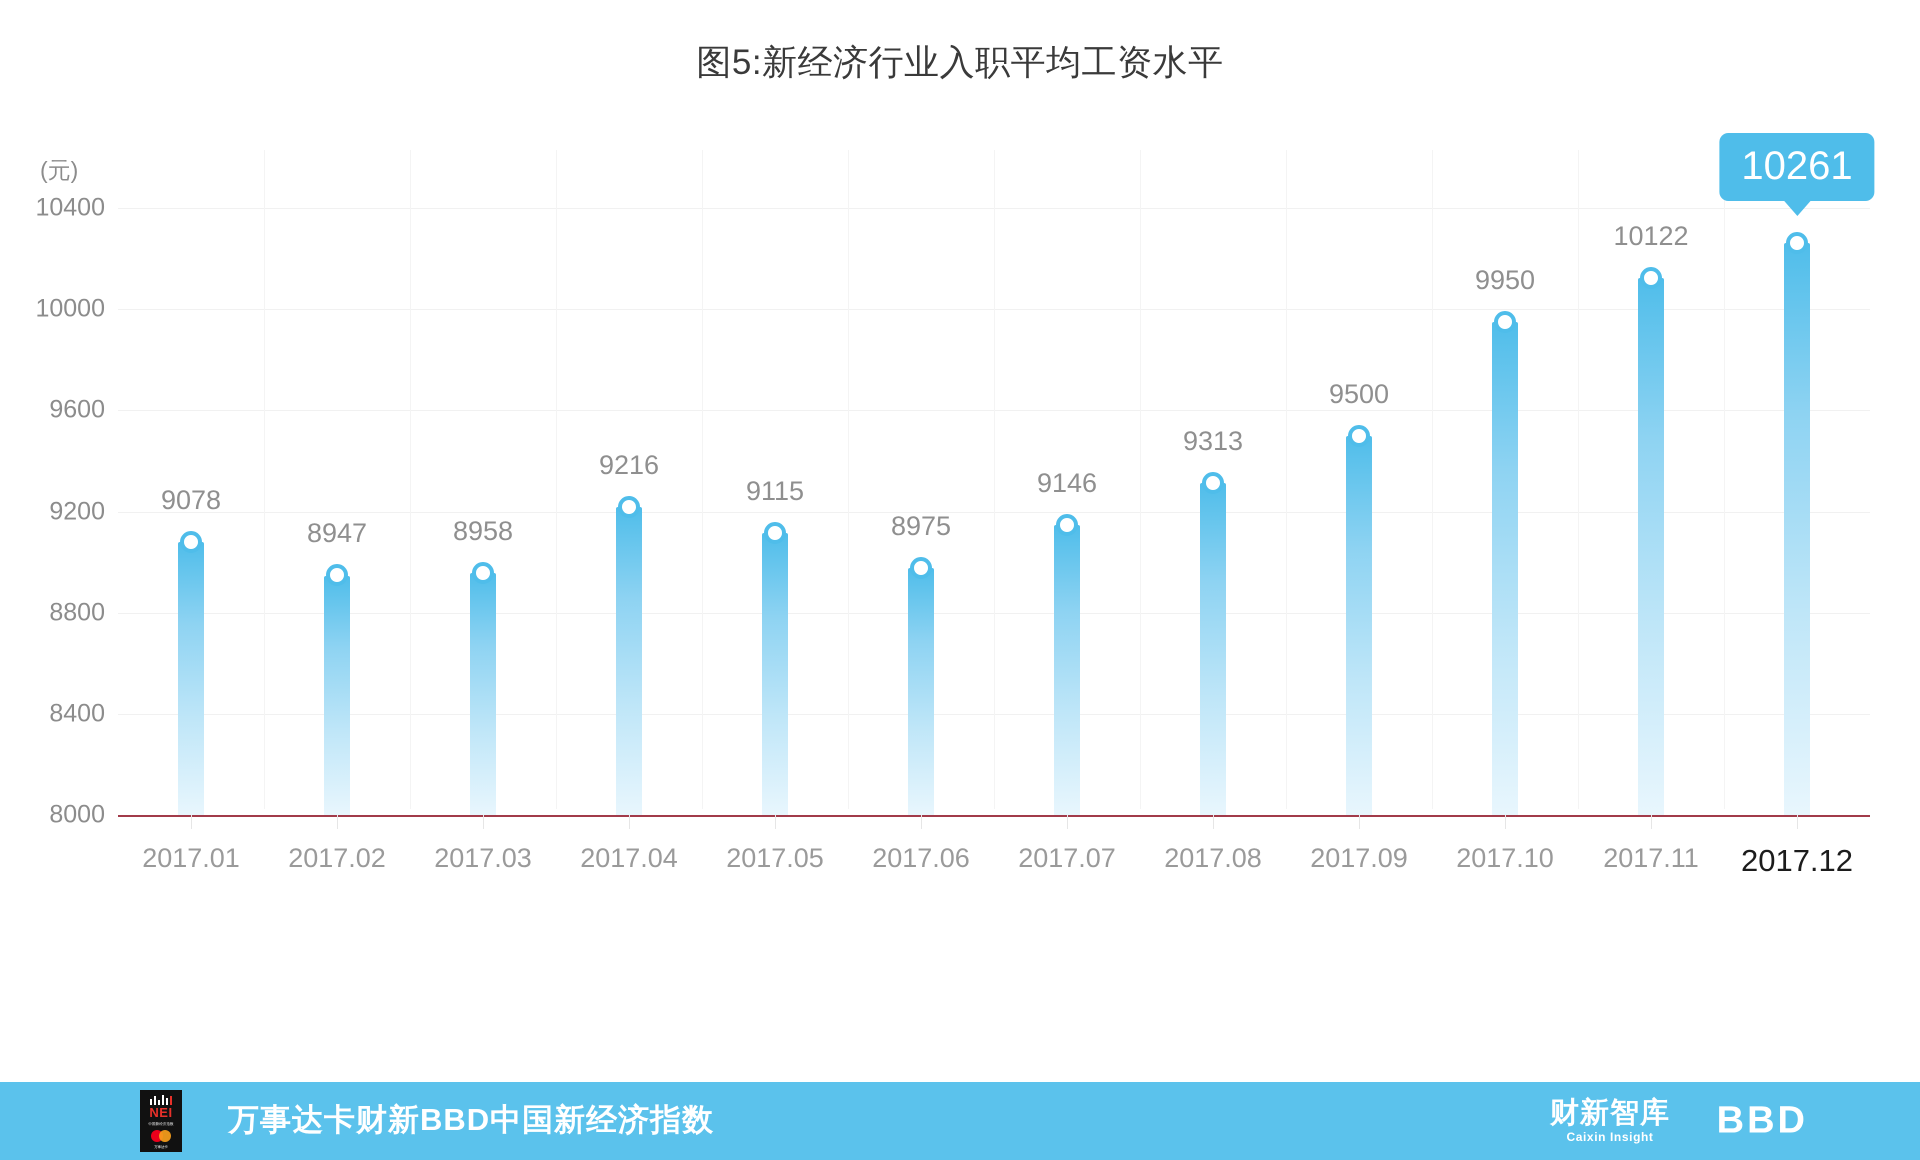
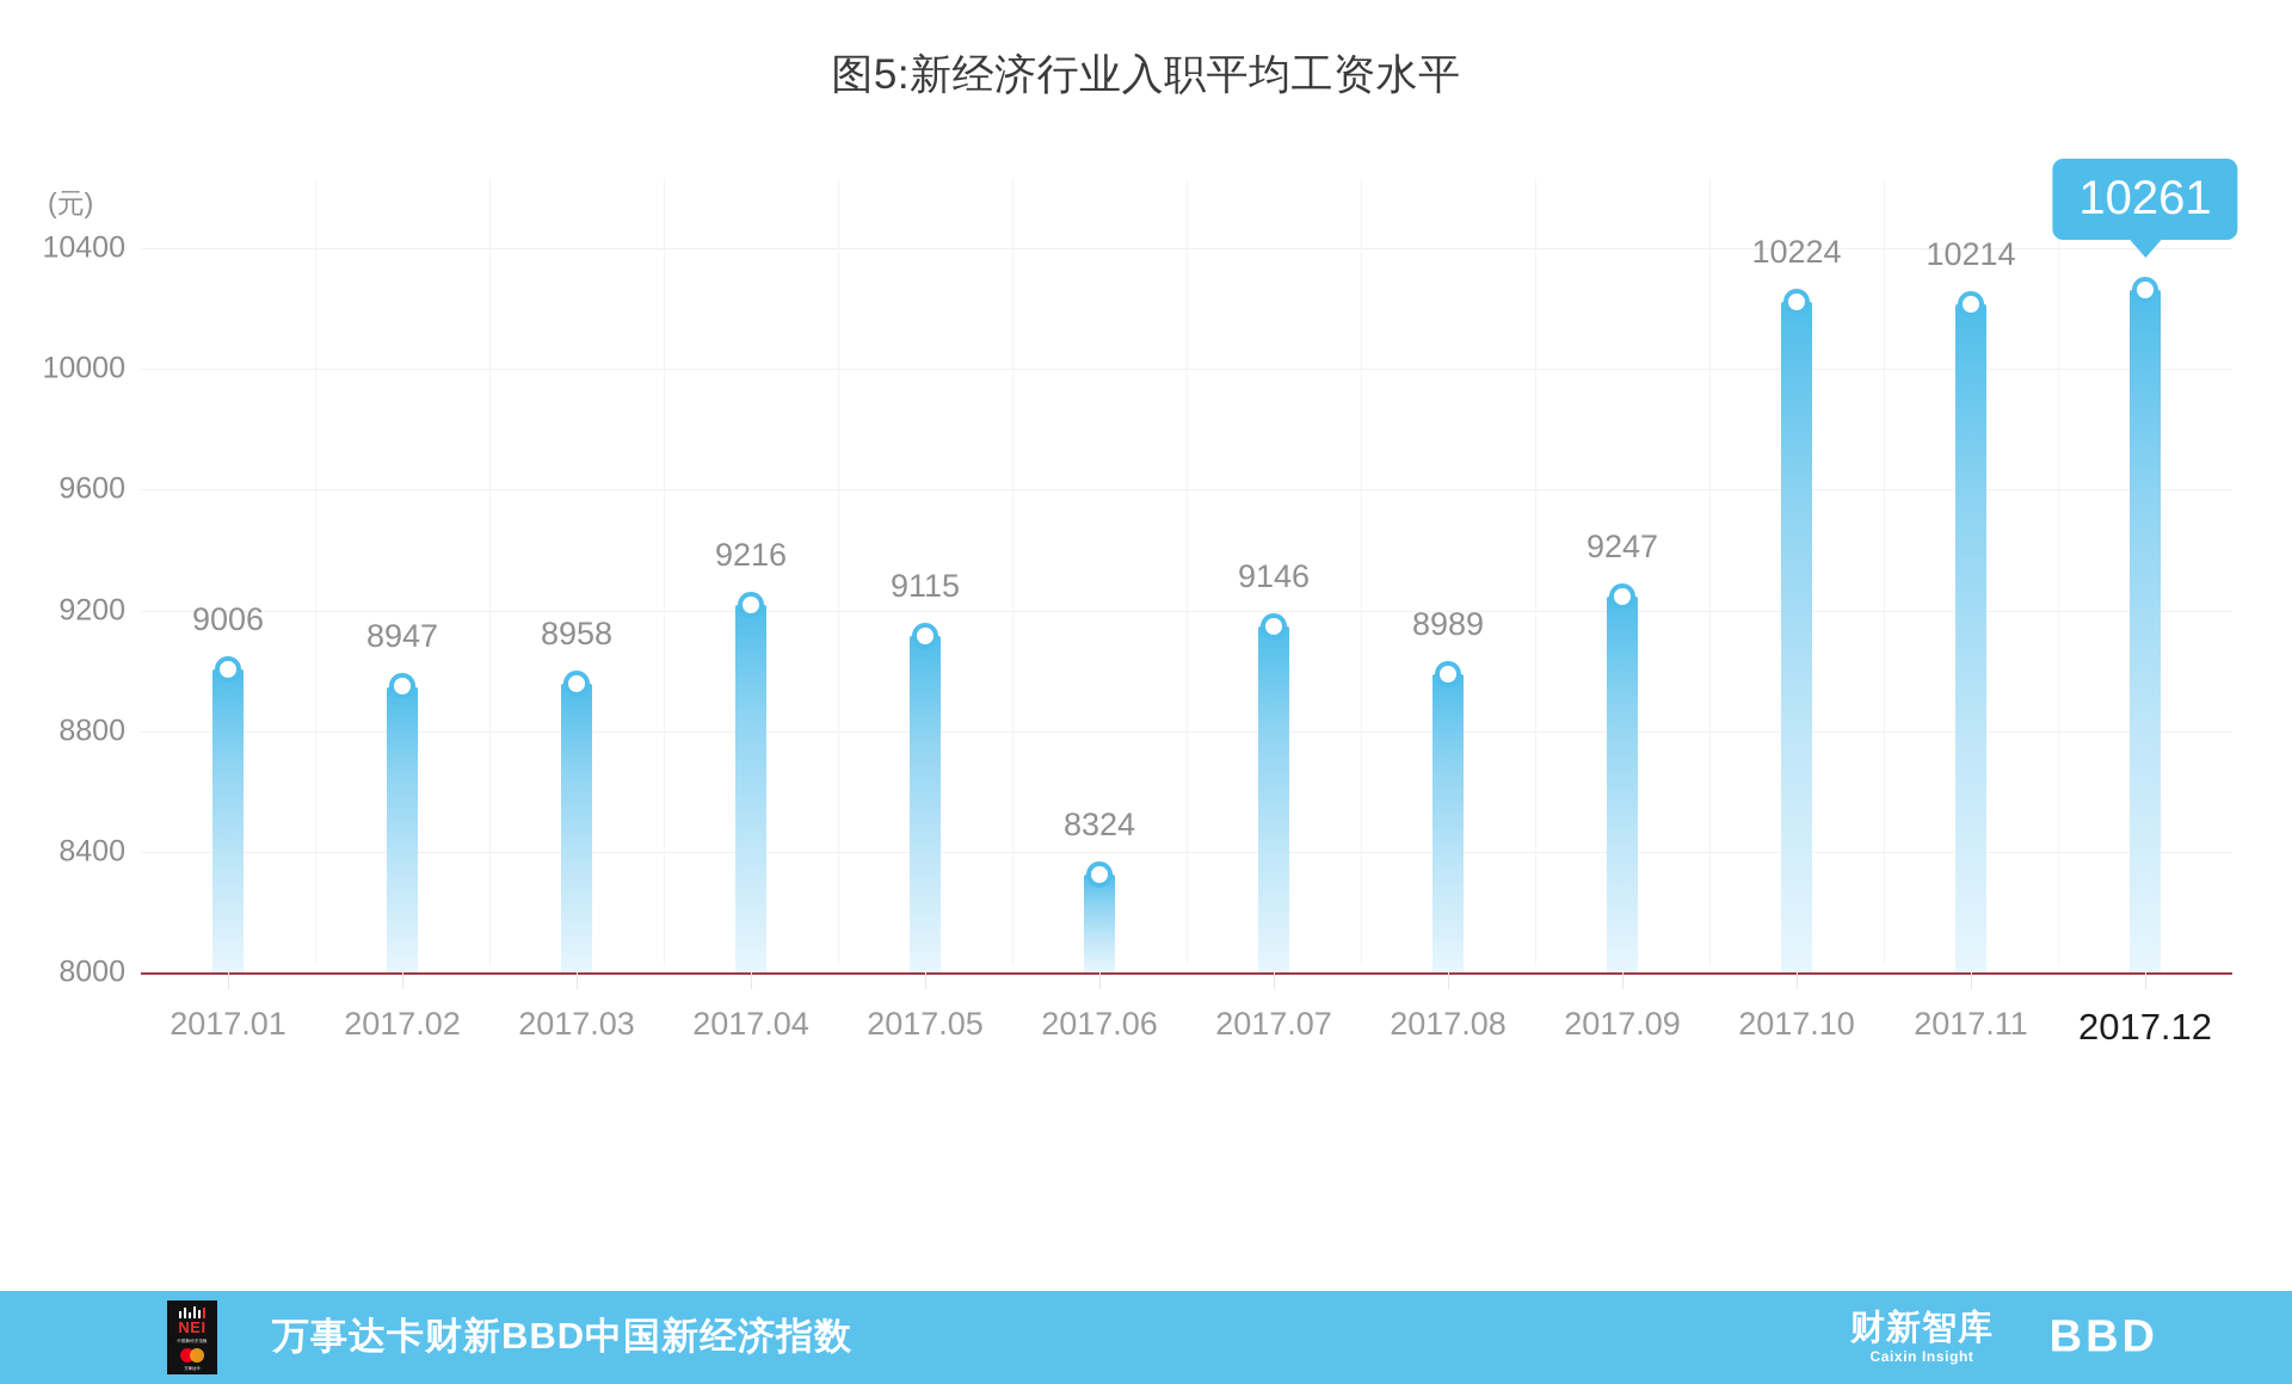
2017.01: 9078 -> 9006
2017.06: 8975 -> 8324
2017.08: 9313 -> 8989
2017.09: 9500 -> 9247
2017.10: 9950 -> 10224
2017.11: 10122 -> 10214
